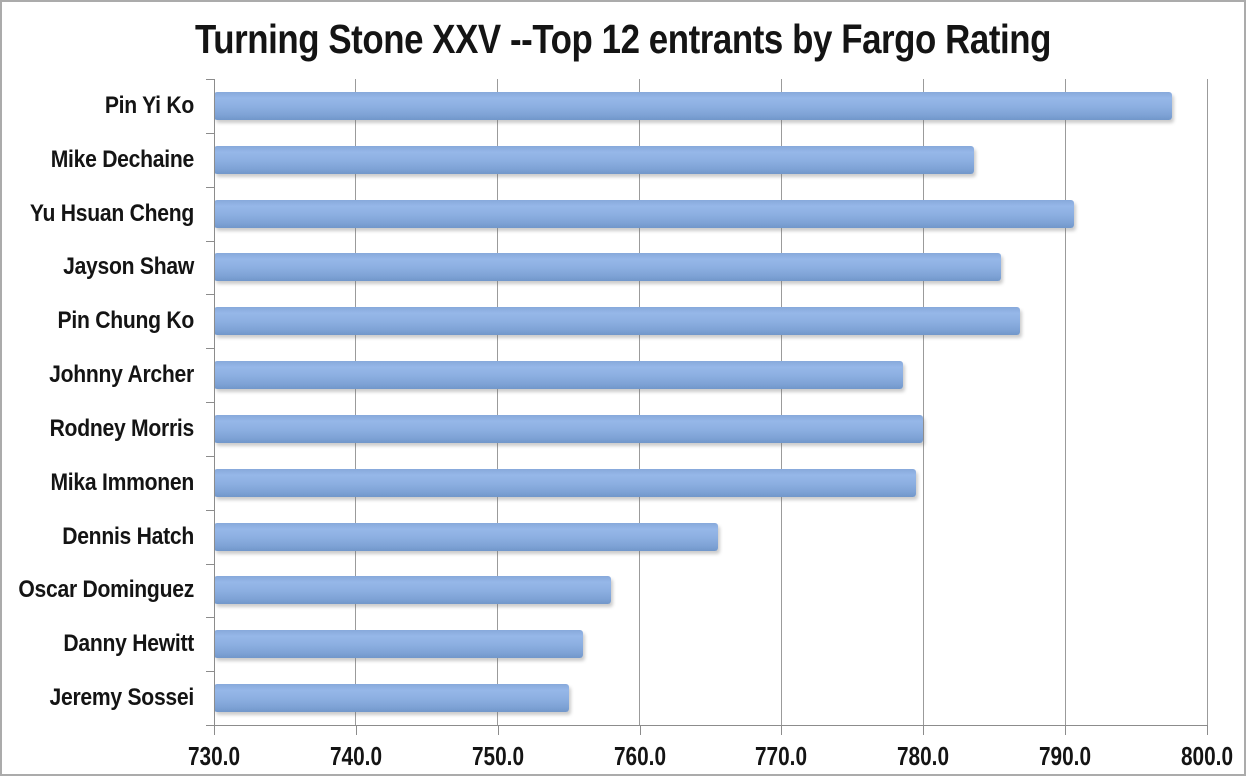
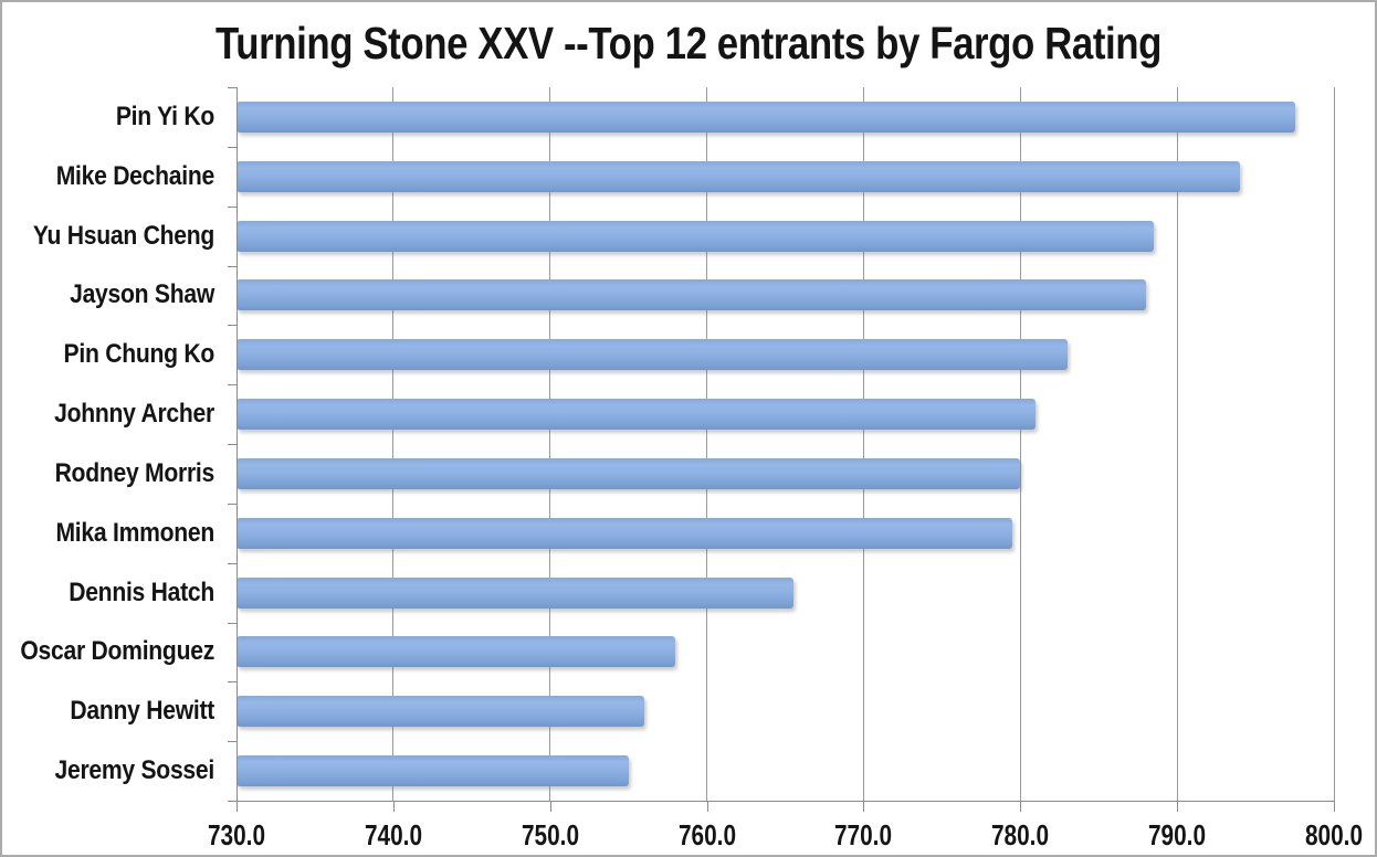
Mike Dechaine: 783.6 -> 794.0
Yu Hsuan Cheng: 790.6 -> 788.5
Jayson Shaw: 785.5 -> 788.0
Pin Chung Ko: 786.8 -> 783.0
Johnny Archer: 778.6 -> 781.0
